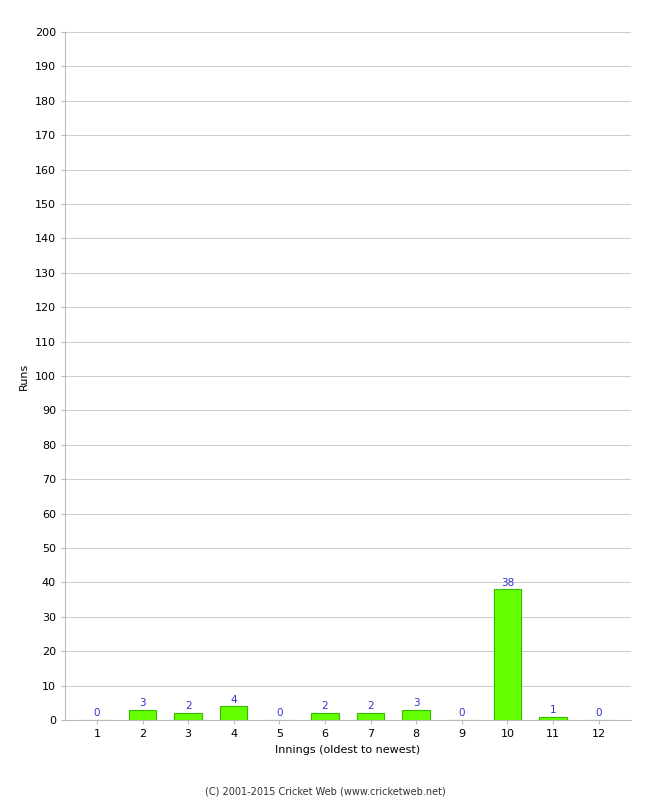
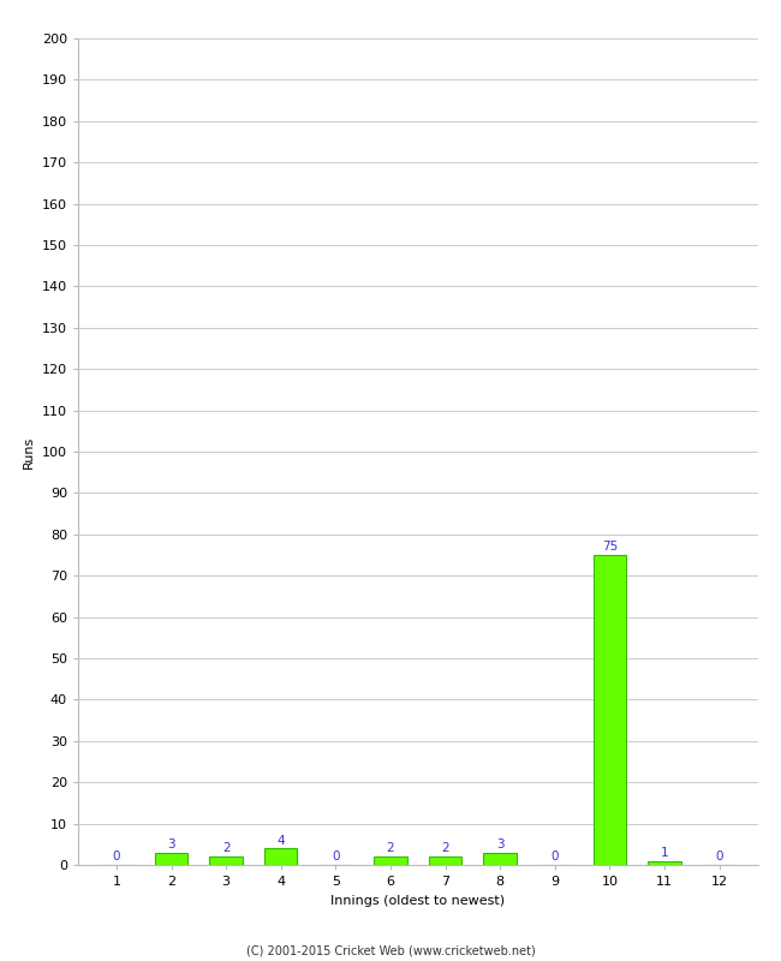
10: 38 -> 75
